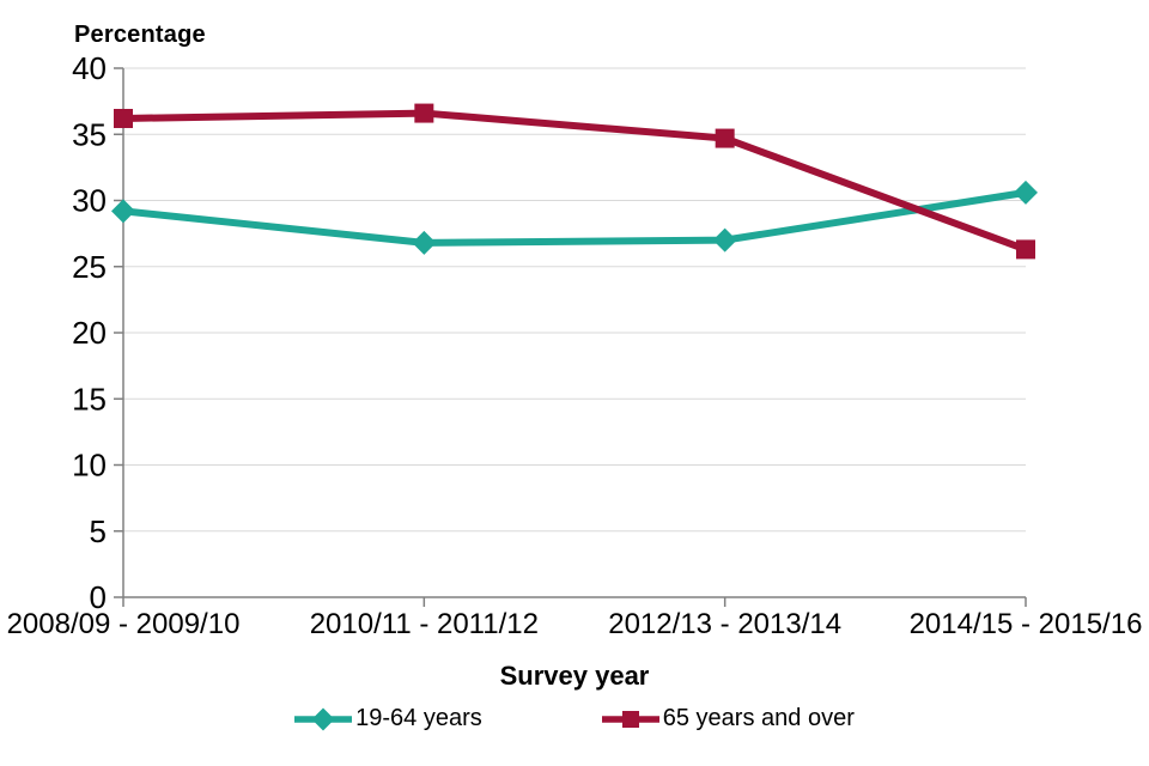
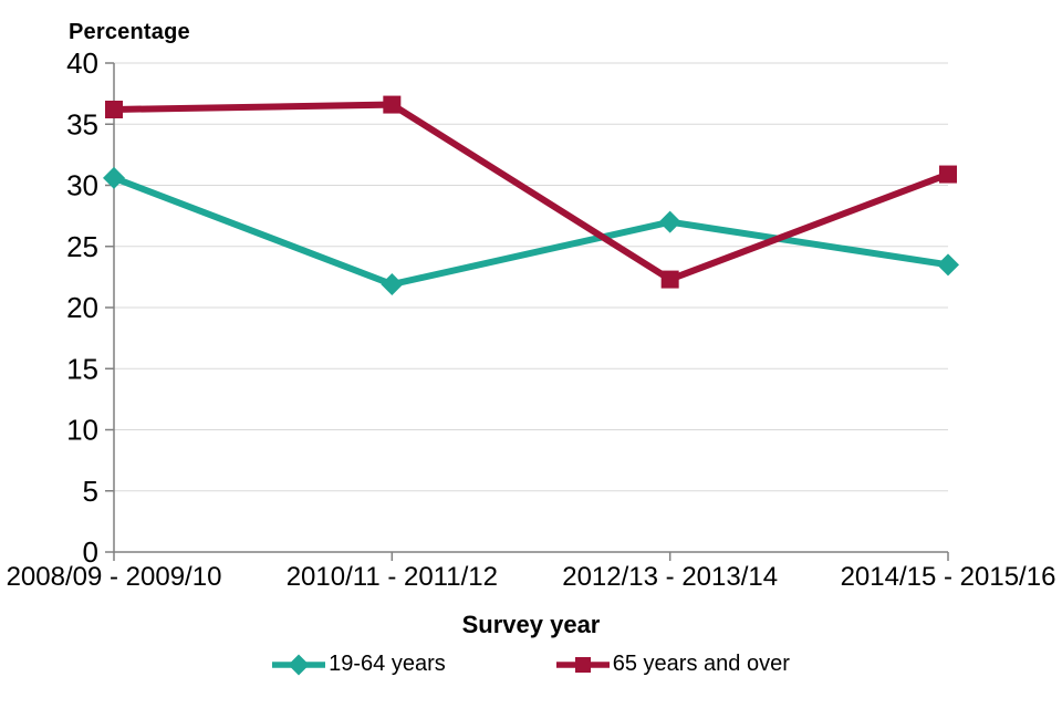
19-64 years/2008/09 - 2009/10: 29.2 -> 30.6
19-64 years/2010/11 - 2011/12: 26.8 -> 21.9
65 years and over/2012/13 - 2013/14: 34.7 -> 22.3
19-64 years/2014/15 - 2015/16: 30.6 -> 23.5
65 years and over/2014/15 - 2015/16: 26.3 -> 30.9
